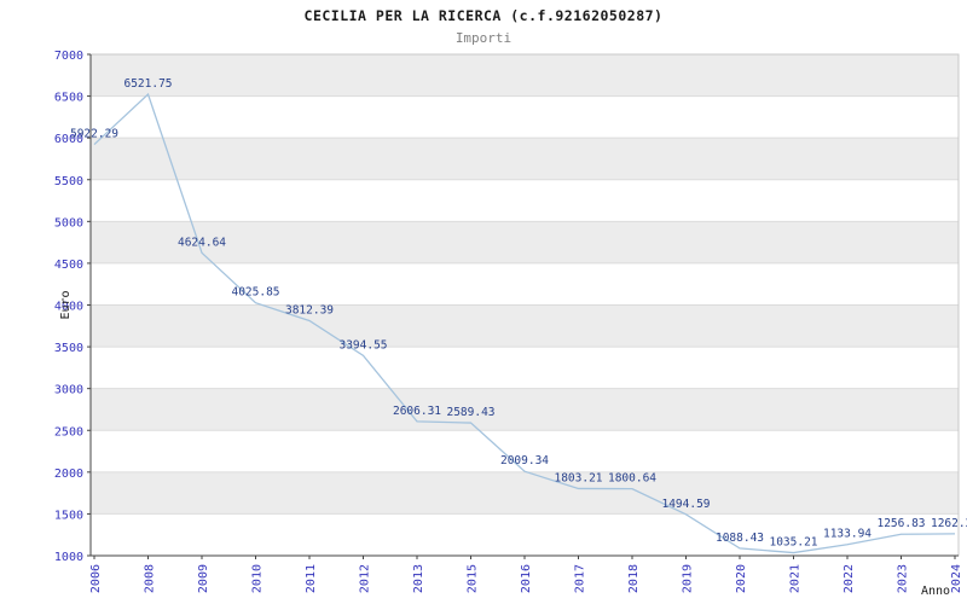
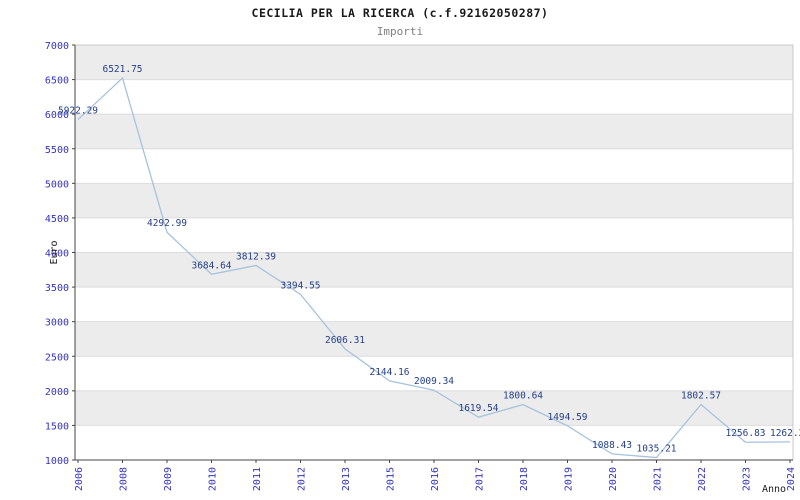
2009: 4624.64 -> 4292.99
2010: 4025.85 -> 3684.64
2015: 2589.43 -> 2144.16
2017: 1803.21 -> 1619.54
2022: 1133.94 -> 1802.57
